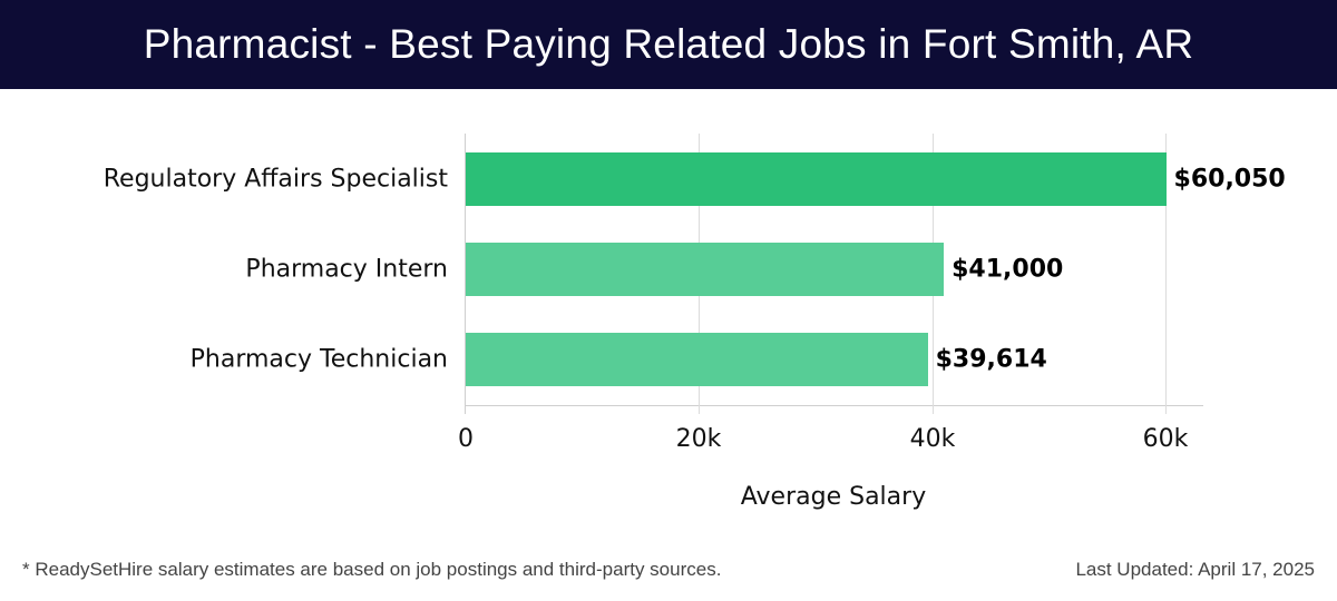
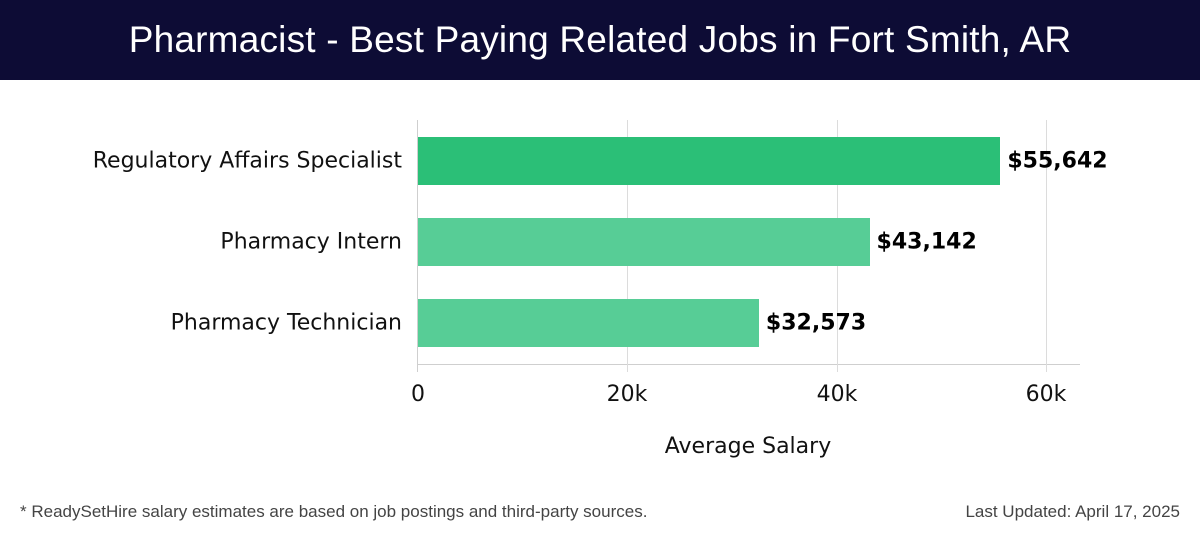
Regulatory Affairs Specialist: $60,050 -> $55,642
Pharmacy Intern: $41,000 -> $43,142
Pharmacy Technician: $39,614 -> $32,573
